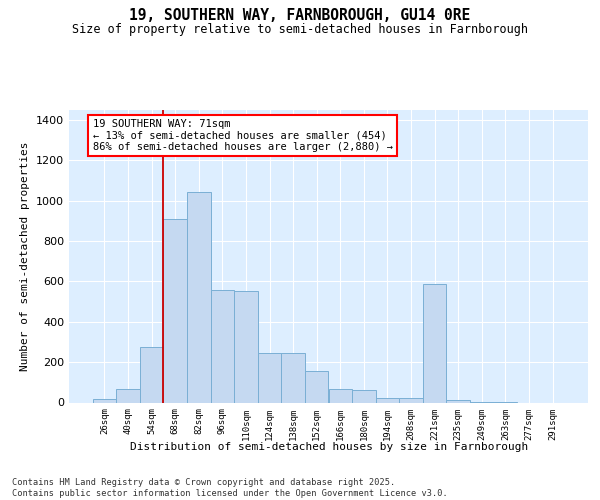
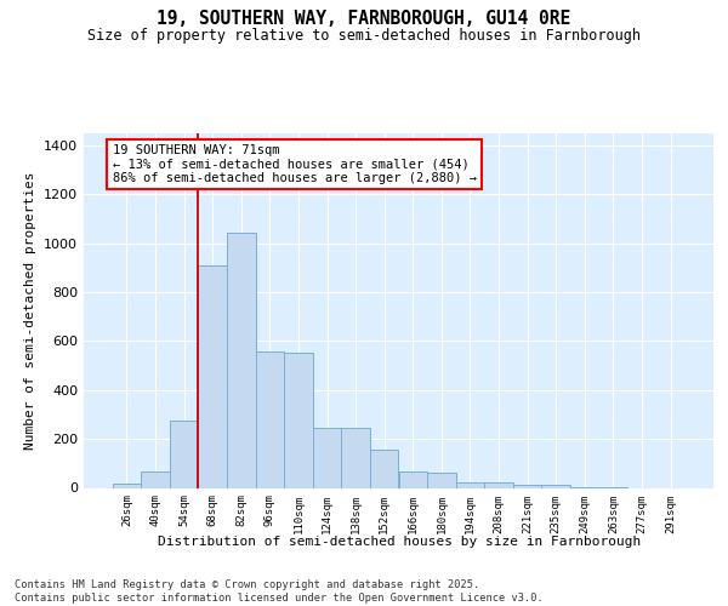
221sqm: 585 -> 12
